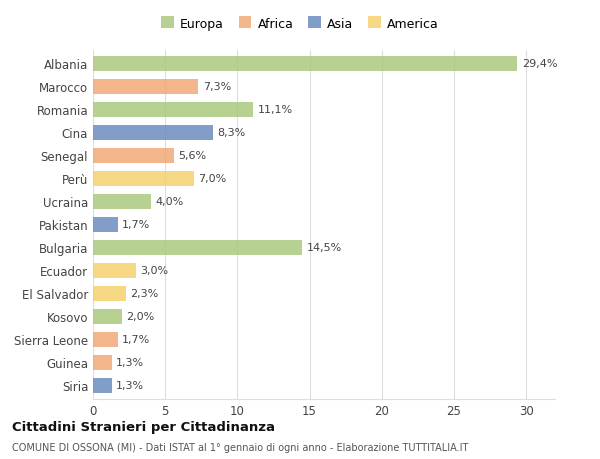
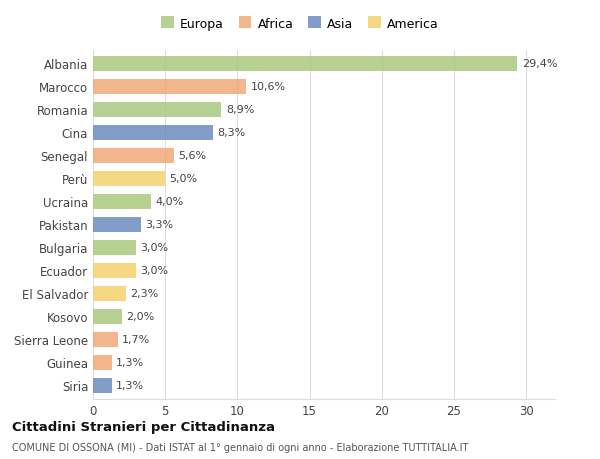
Marocco: 7,3% -> 10,6%
Romania: 11,1% -> 8,9%
Perù: 7,0% -> 5,0%
Pakistan: 1,7% -> 3,3%
Bulgaria: 14,5% -> 3,0%
